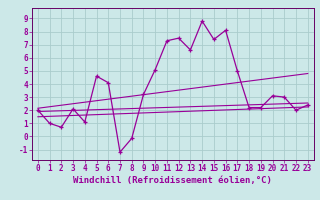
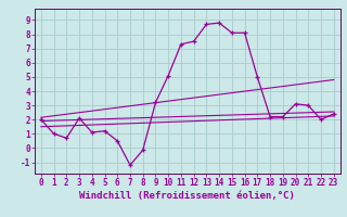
5: 4.6 -> 1.2
6: 4.1 -> 0.5
13: 6.6 -> 8.7
15: 7.4 -> 8.1
